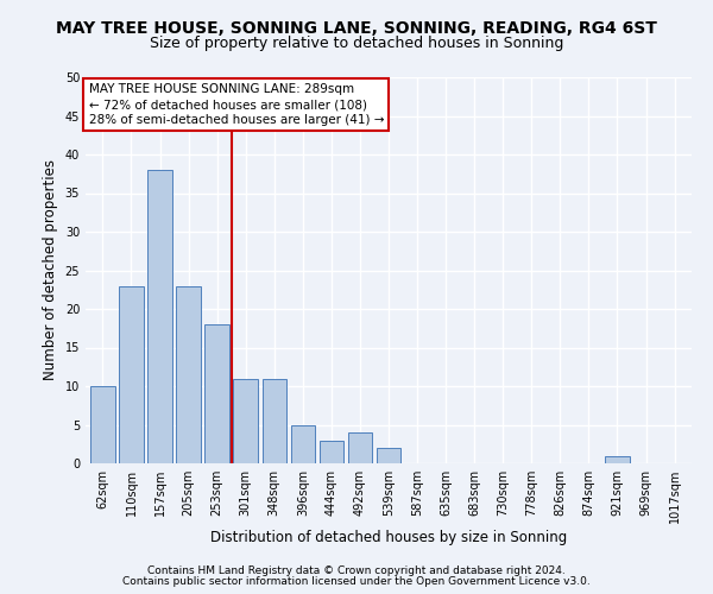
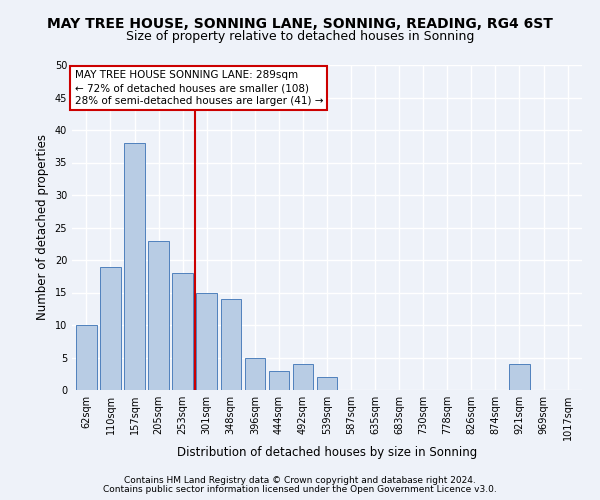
110sqm: 23 -> 19
301sqm: 11 -> 15
348sqm: 11 -> 14
921sqm: 1 -> 4
